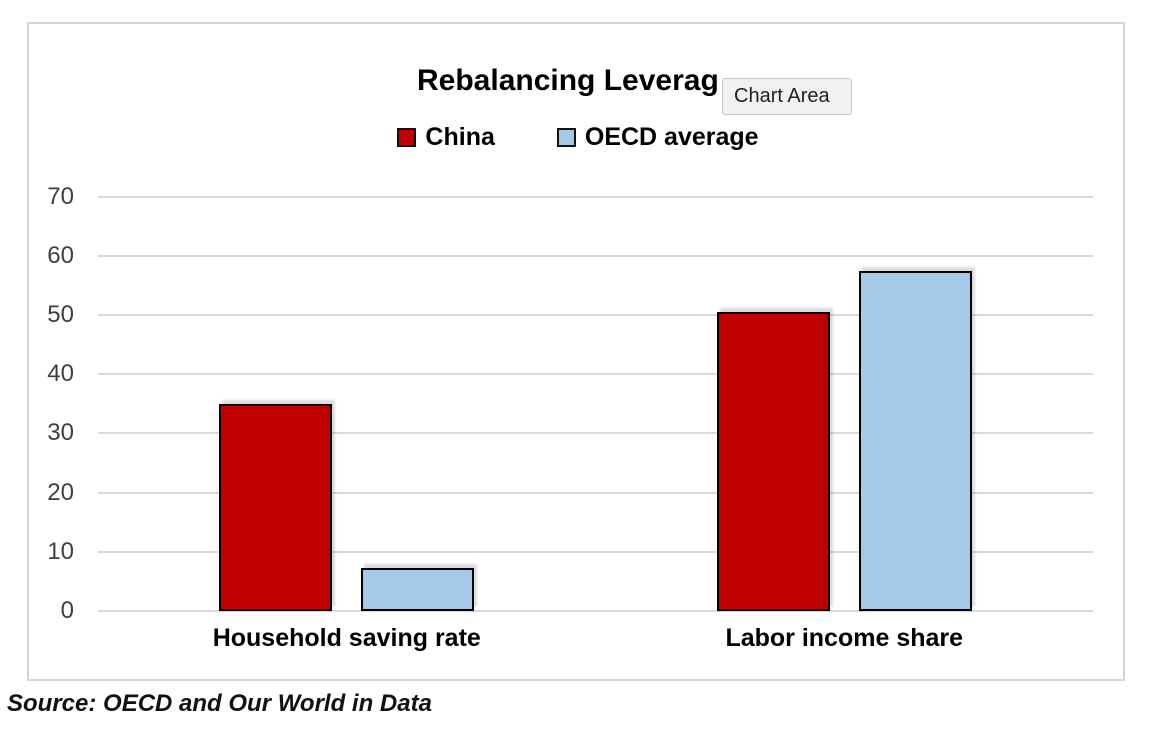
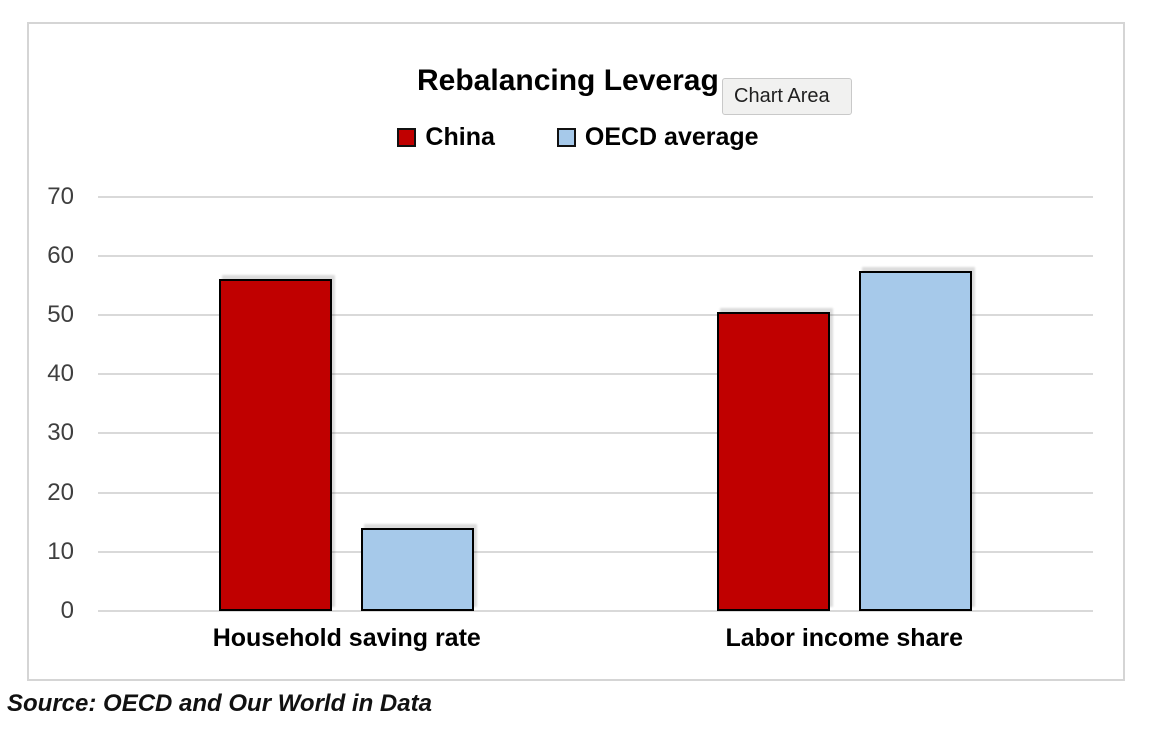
China/Household saving rate: 35 -> 56
OECD average/Household saving rate: 7 -> 14
